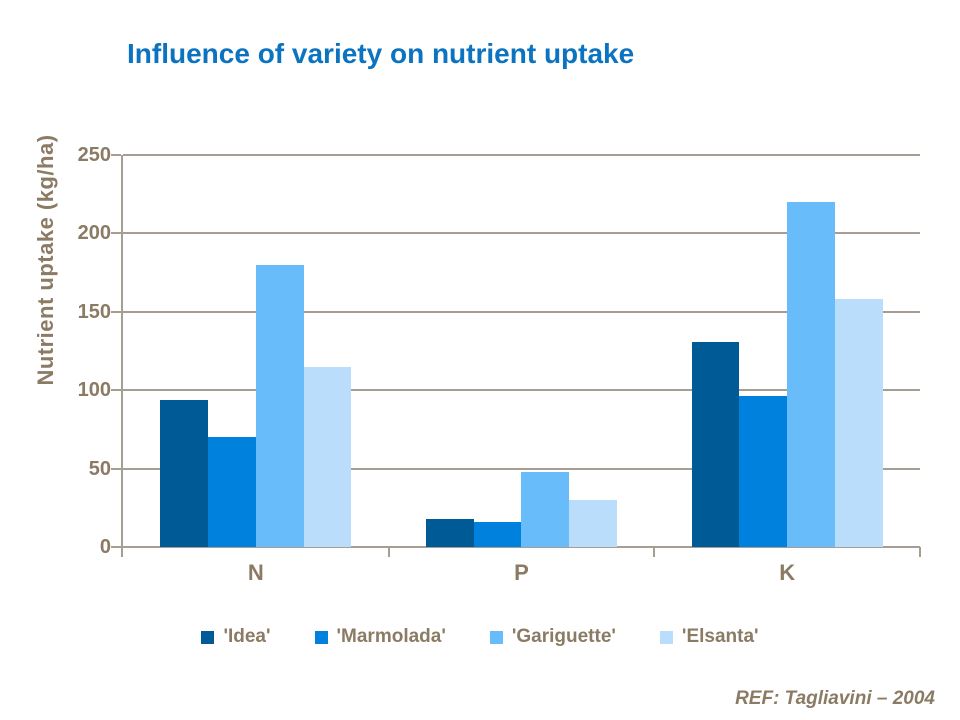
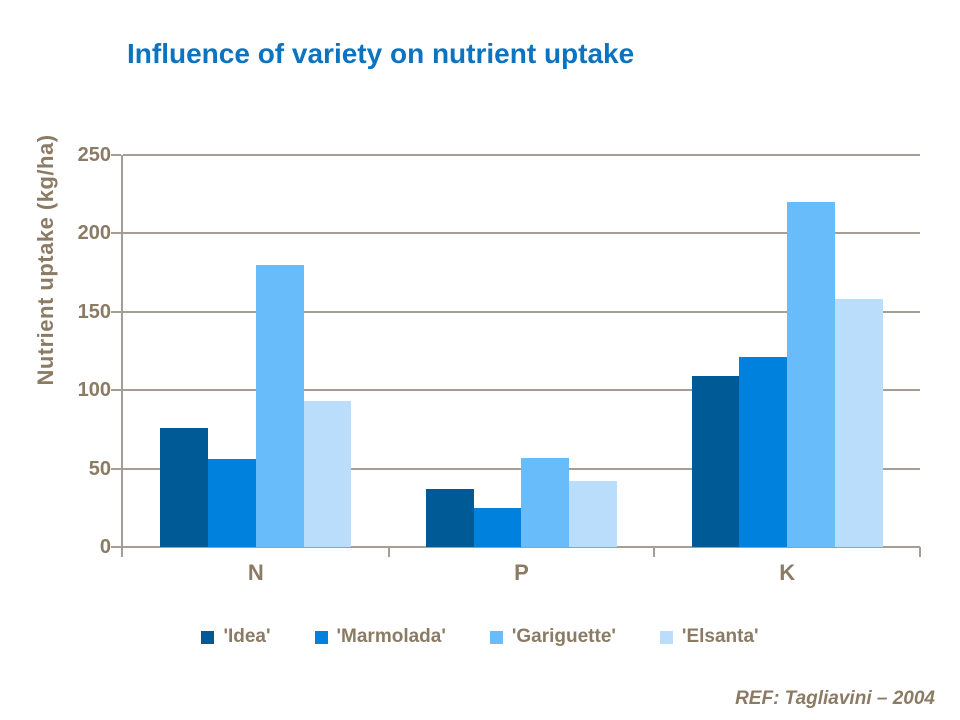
'Idea'/N: 94 -> 76
'Marmolada'/N: 70 -> 56
'Elsanta'/N: 115 -> 93
'Idea'/P: 18 -> 37
'Marmolada'/P: 16 -> 25
'Gariguette'/P: 48 -> 57
'Elsanta'/P: 30 -> 42
'Idea'/K: 131 -> 109
'Marmolada'/K: 96 -> 121
